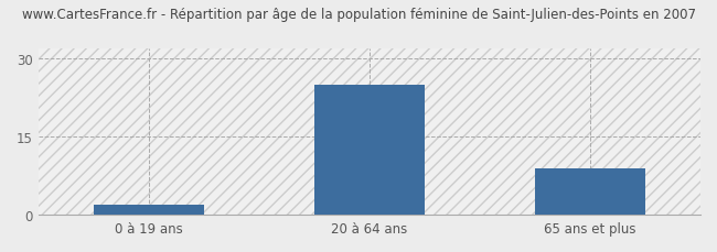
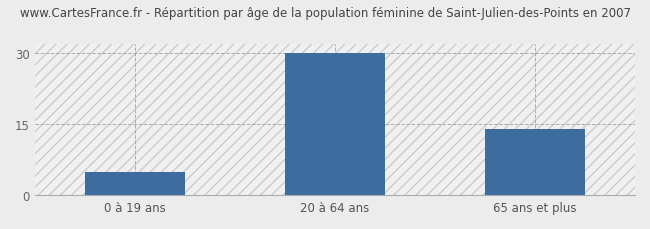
0 à 19 ans: 2 -> 5
20 à 64 ans: 25 -> 30
65 ans et plus: 9 -> 14
